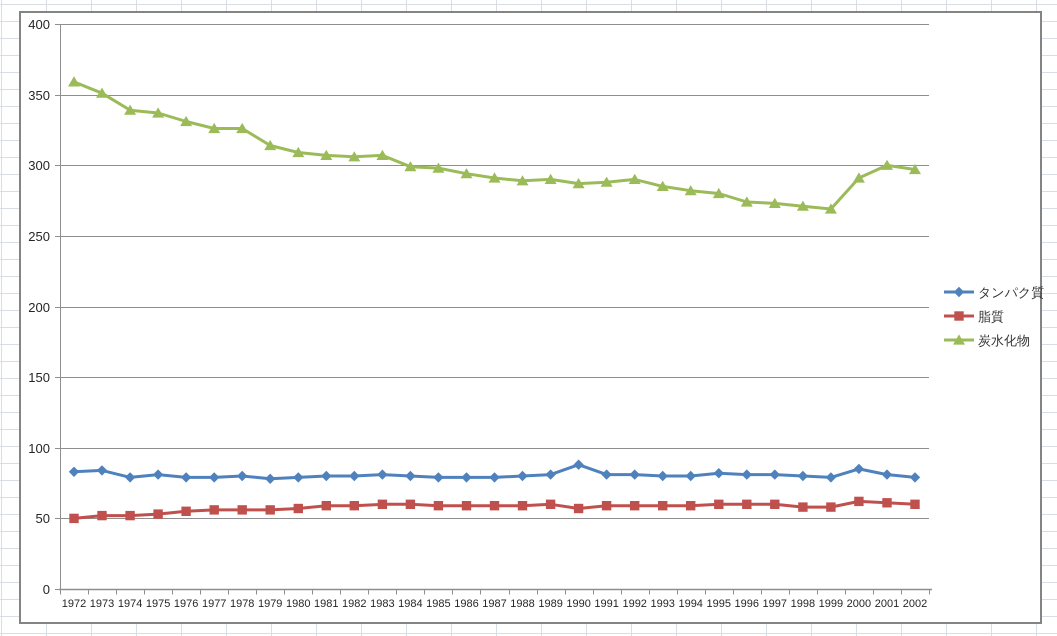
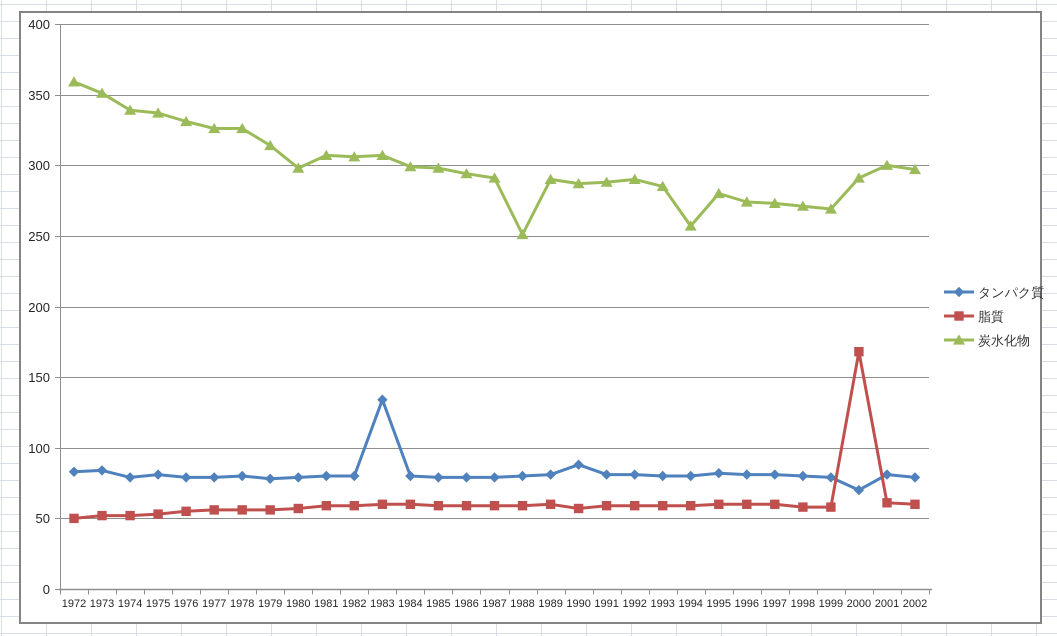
炭水化物/1980: 309 -> 298
タンパク質/1983: 81 -> 134
炭水化物/1988: 289 -> 251
炭水化物/1994: 282 -> 257
タンパク質/2000: 85 -> 70
脂質/2000: 62 -> 168
